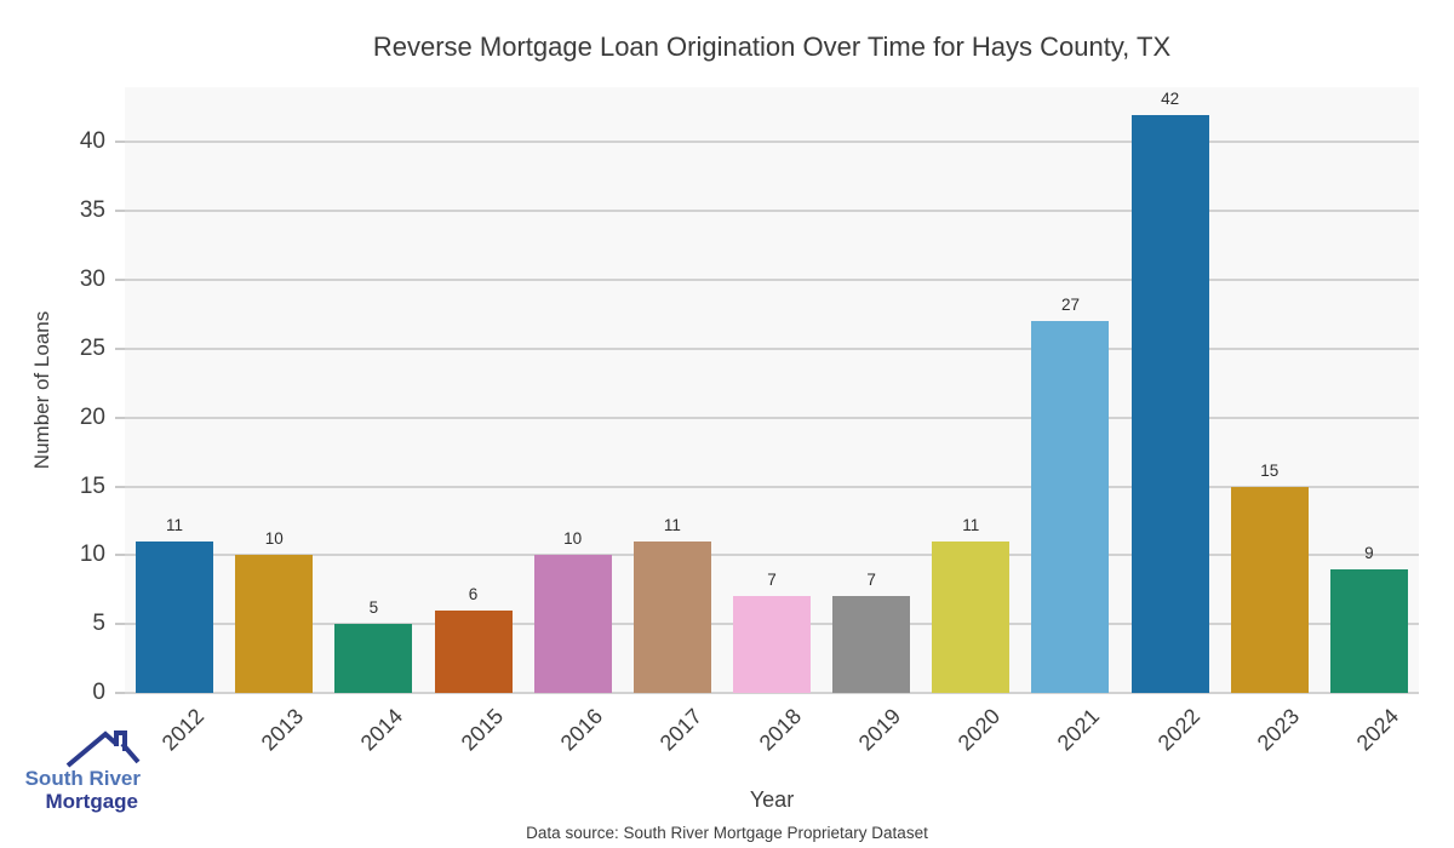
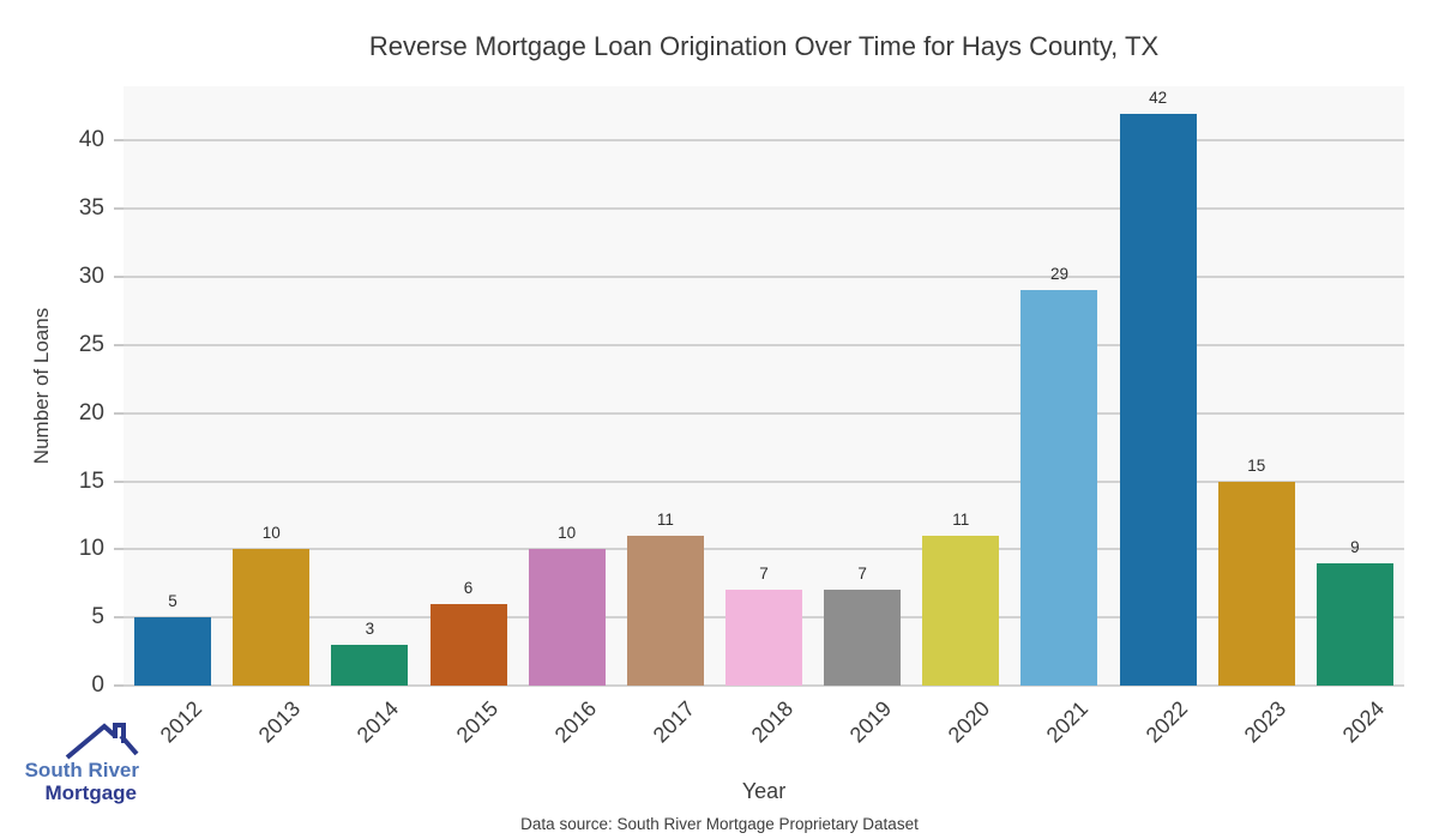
2012: 11 -> 5
2014: 5 -> 3
2021: 27 -> 29
